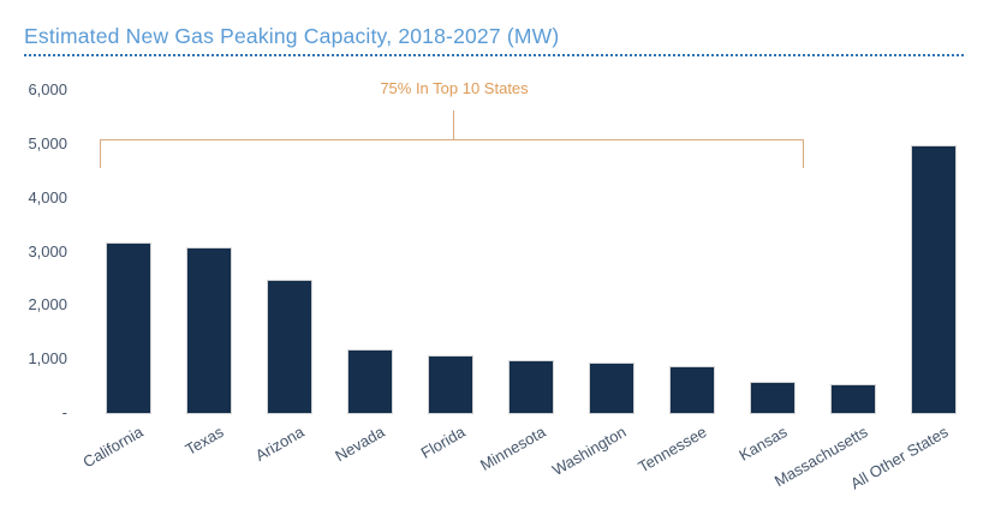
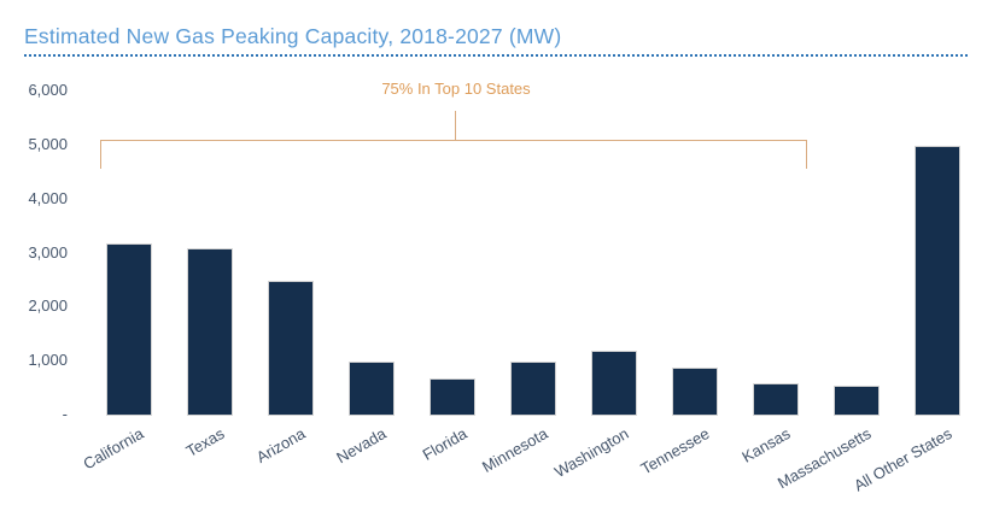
Nevada: 1200 -> 1000
Florida: 1100 -> 700
Washington: 1000 -> 1200
